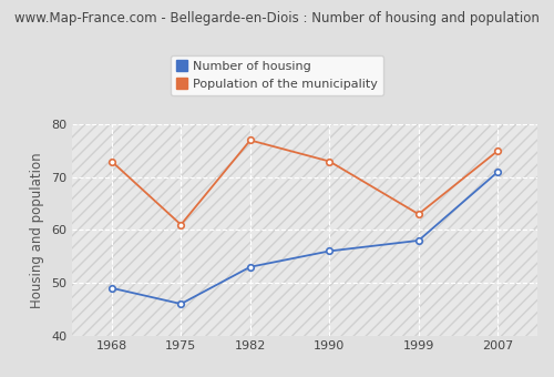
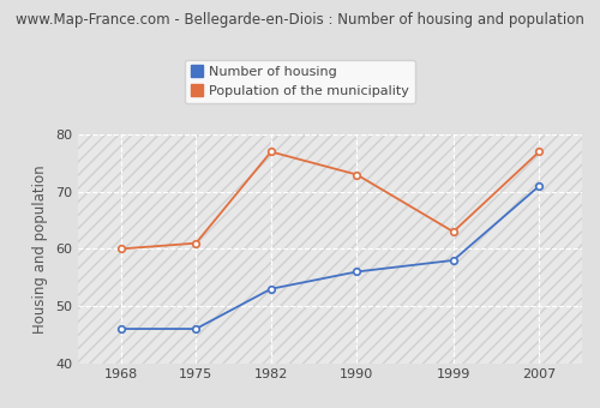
Number of housing/1968: 49 -> 46
Population of the municipality/1968: 73 -> 60
Population of the municipality/2007: 75 -> 77
